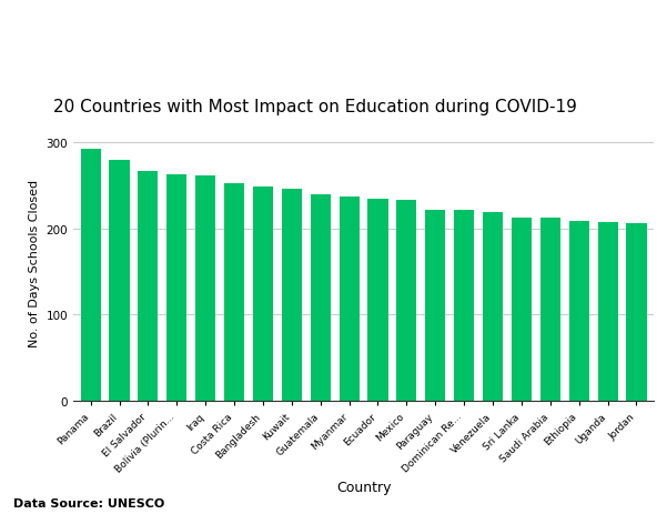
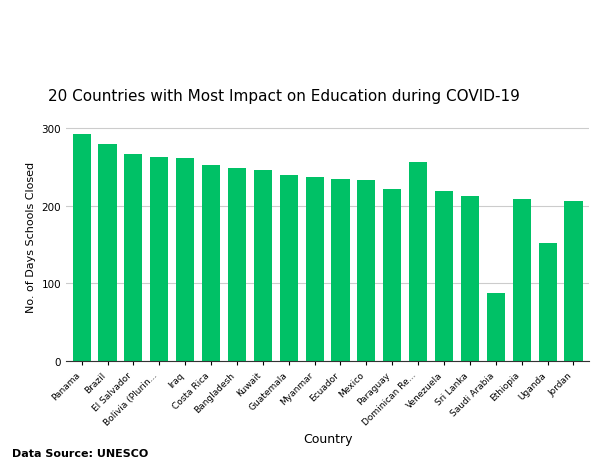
Dominican Re...: 221 -> 256
Saudi Arabia: 212 -> 88
Uganda: 207 -> 152
